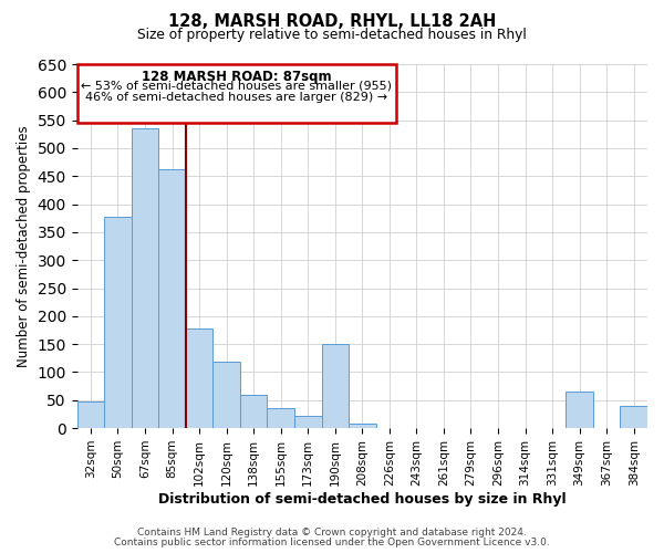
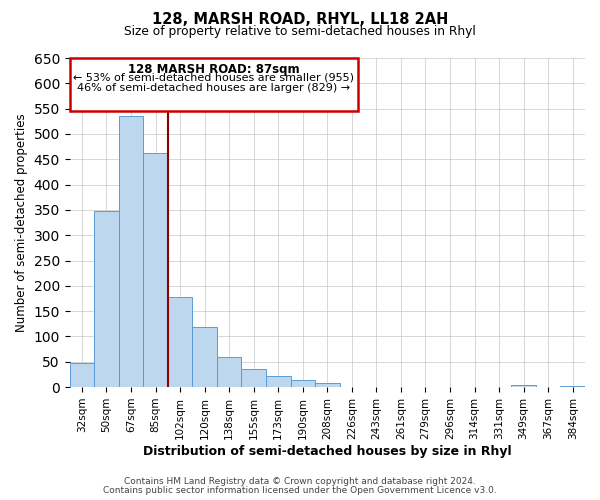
50sqm: 378 -> 348
190sqm: 150 -> 15
349sqm: 66 -> 4
384sqm: 40 -> 3
